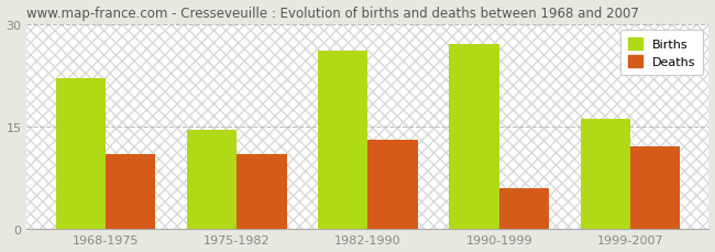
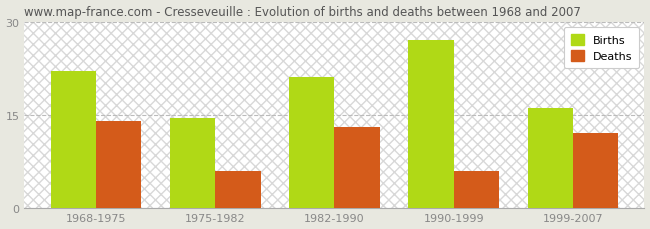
Deaths/1968-1975: 11 -> 14
Deaths/1975-1982: 11 -> 6
Births/1982-1990: 26.0 -> 21.0
